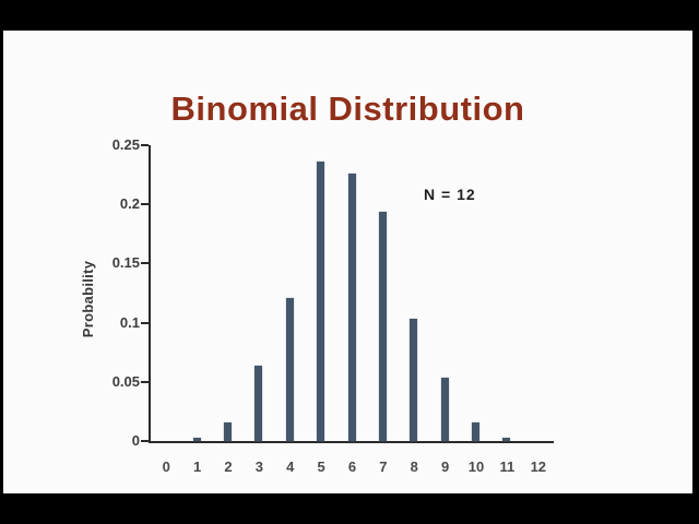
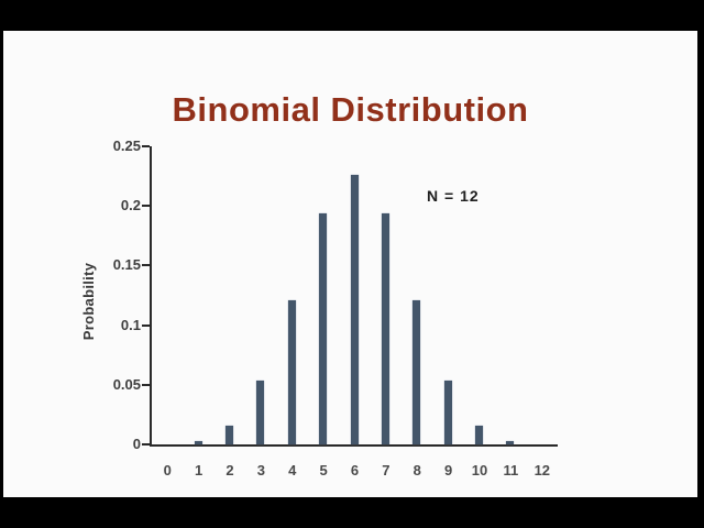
3: 0.064 -> 0.054
5: 0.236 -> 0.193
8: 0.103 -> 0.121
